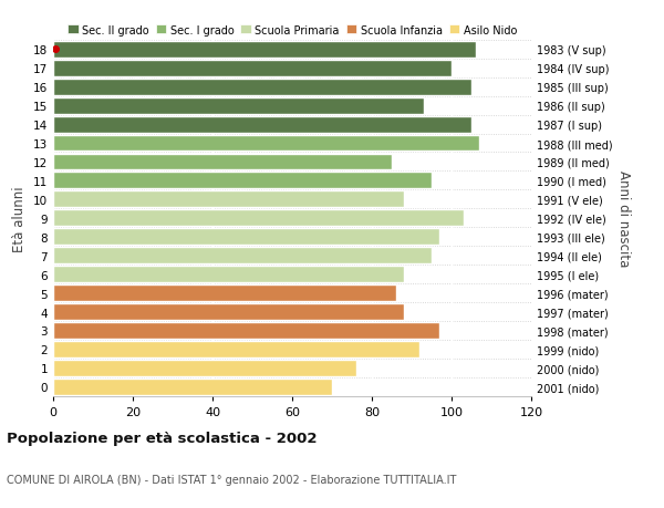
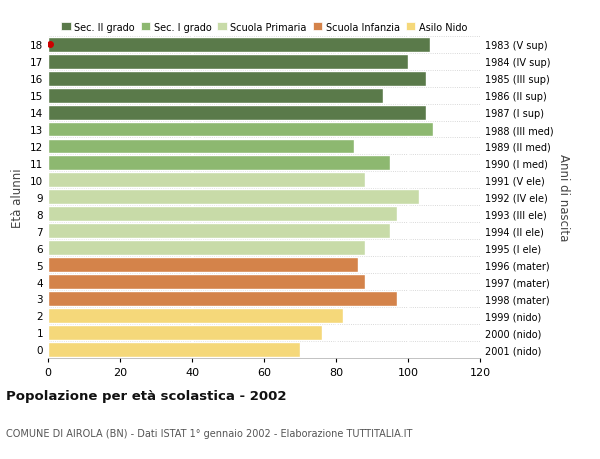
2: 92 -> 82
